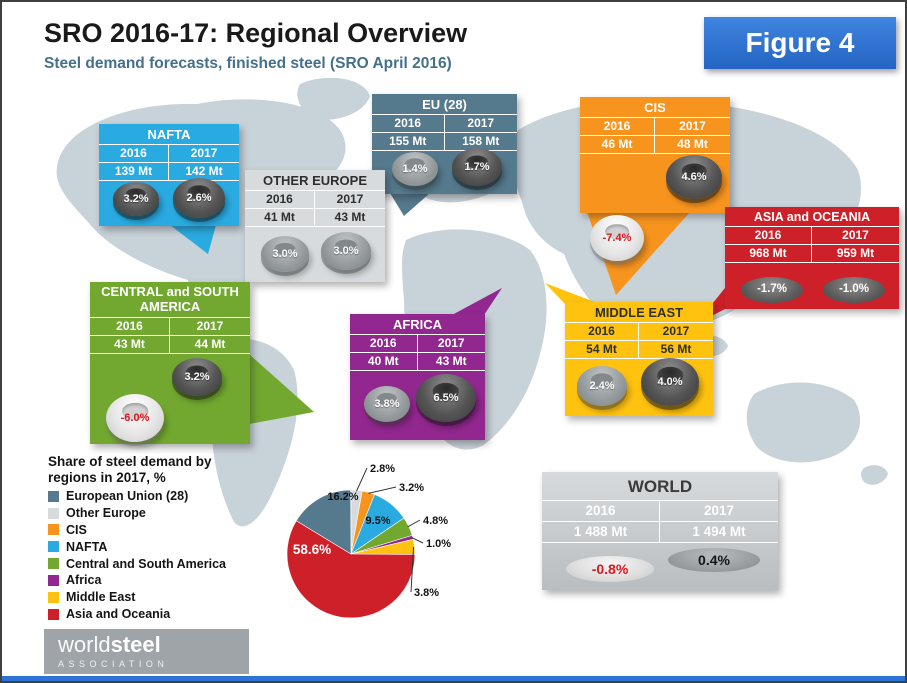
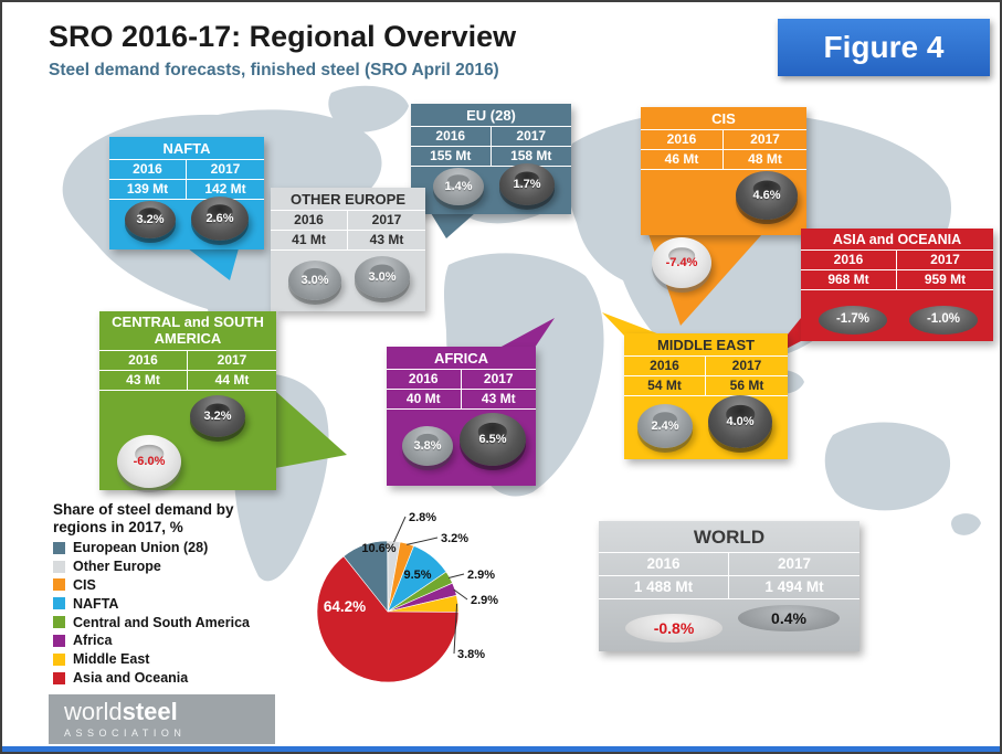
Share of steel demand by regions in 2017, %/Central and South America: 4.8% -> 2.9%
Share of steel demand by regions in 2017, %/Africa: 1.0% -> 2.9%
Share of steel demand by regions in 2017, %/Asia and Oceania: 58.6% -> 64.2%
Share of steel demand by regions in 2017, %/European Union (28): 16.2% -> 10.6%
